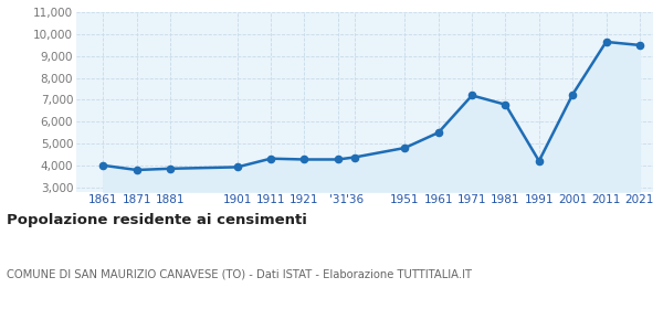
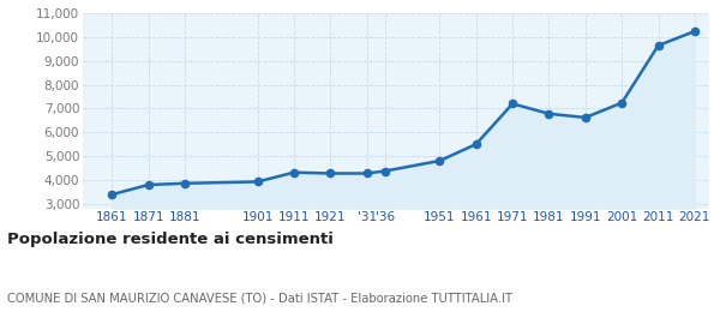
1861: 4,000 -> 3,400
1991: 4,200 -> 6,600
2021: 9,500 -> 10,200
